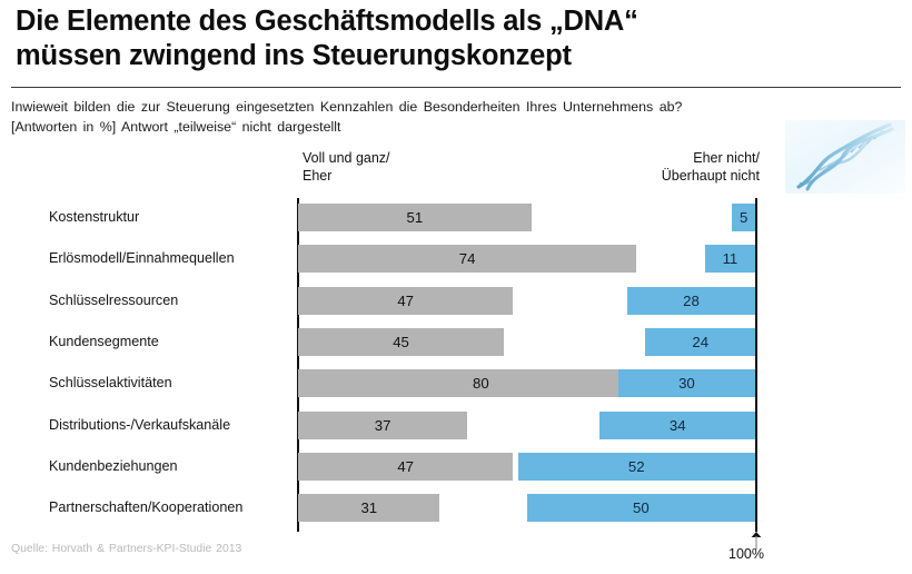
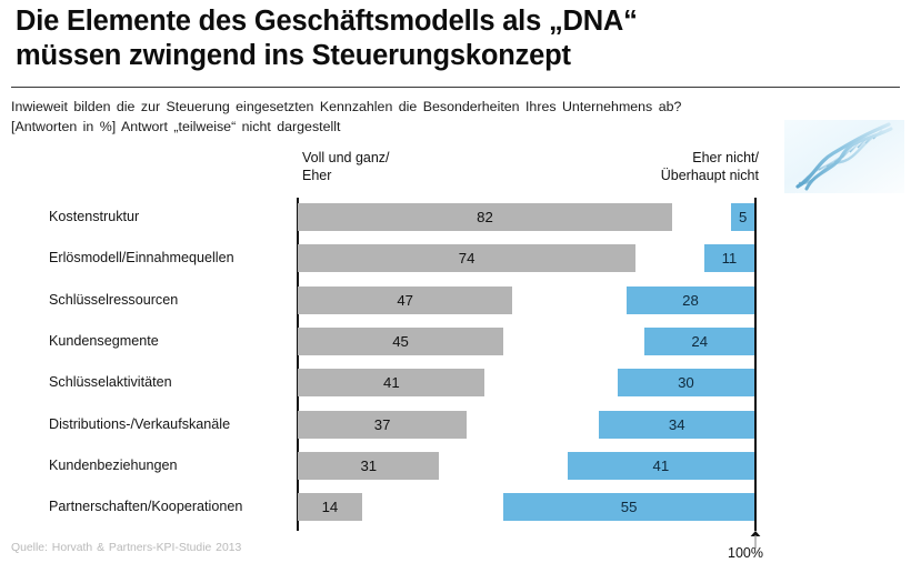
Voll und ganz/Eher/Kostenstruktur: 51 -> 82
Voll und ganz/Eher/Schlüsselaktivitäten: 80 -> 41
Voll und ganz/Eher/Kundenbeziehungen: 47 -> 31
Eher nicht/Überhaupt nicht/Kundenbeziehungen: 52 -> 41
Voll und ganz/Eher/Partnerschaften/Kooperationen: 31 -> 14
Eher nicht/Überhaupt nicht/Partnerschaften/Kooperationen: 50 -> 55
